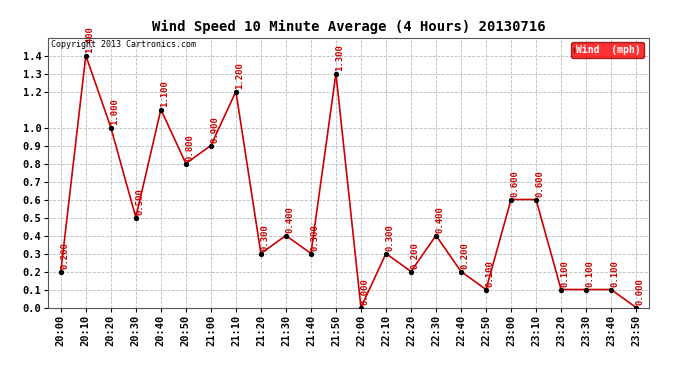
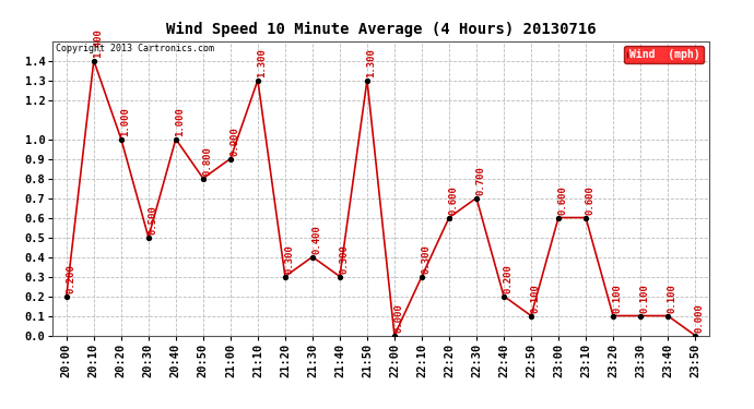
20:40: 1.100 -> 1.000
21:10: 1.200 -> 1.300
22:20: 0.200 -> 0.600
22:30: 0.400 -> 0.700
